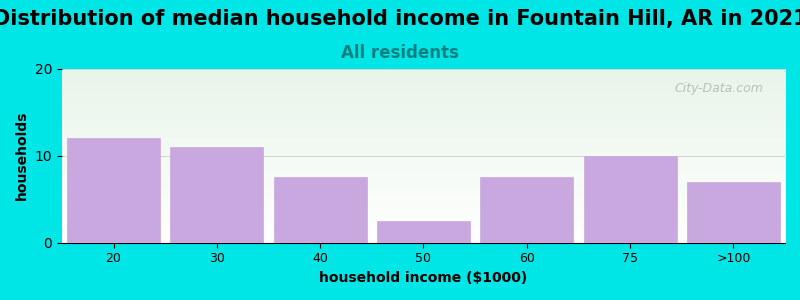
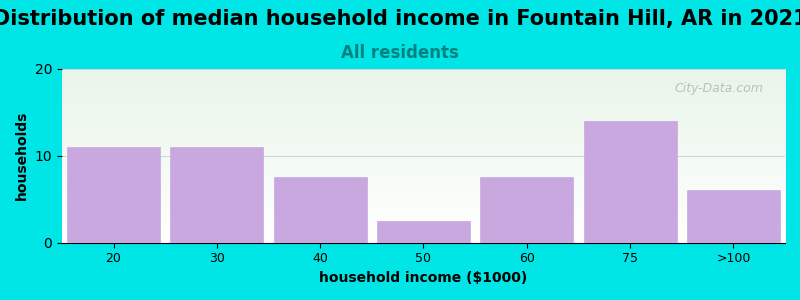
20: 12.0 -> 11.0
75: 10.0 -> 14.0
>100: 7.0 -> 6.0
